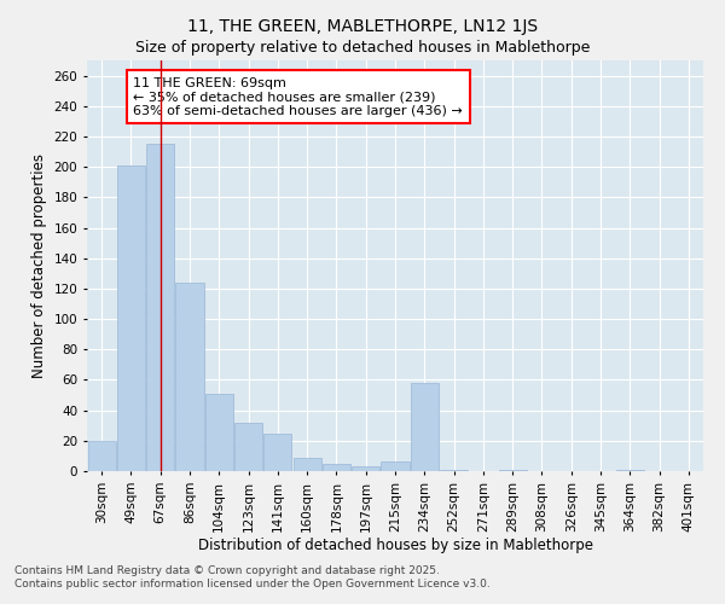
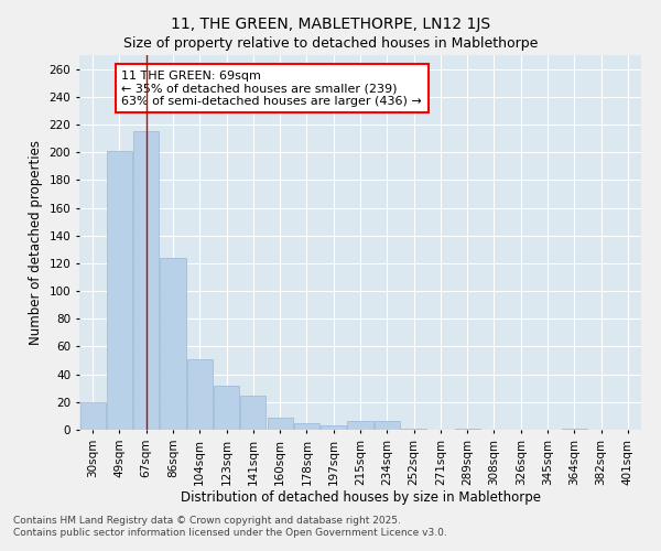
234sqm: 58 -> 6
